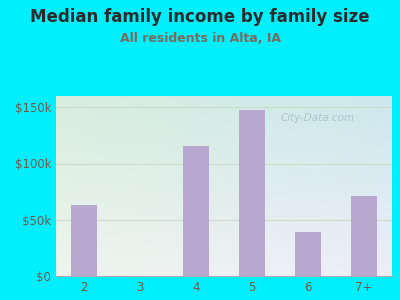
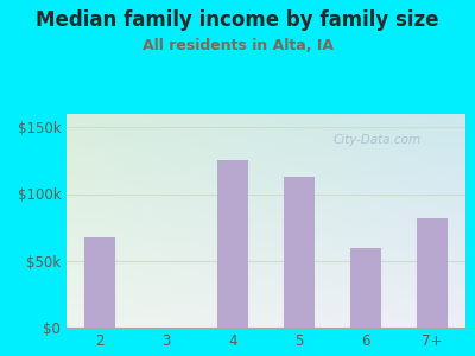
2: $63k -> $68k
4: $116k -> $125k
5: $148k -> $113k
6: $39k -> $60k
7+: $71k -> $82k
